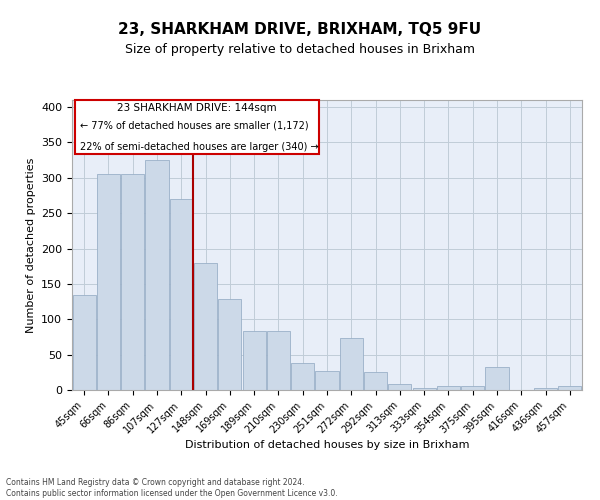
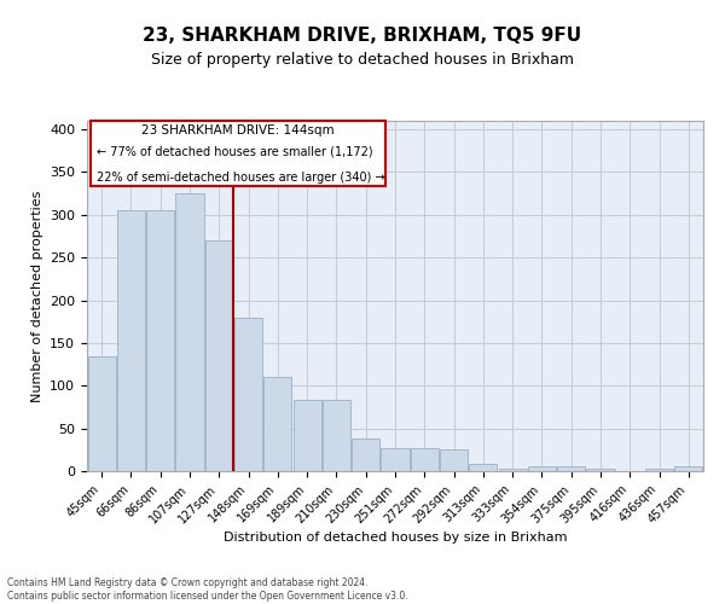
169sqm: 128 -> 110
272sqm: 74 -> 27
395sqm: 32 -> 3
